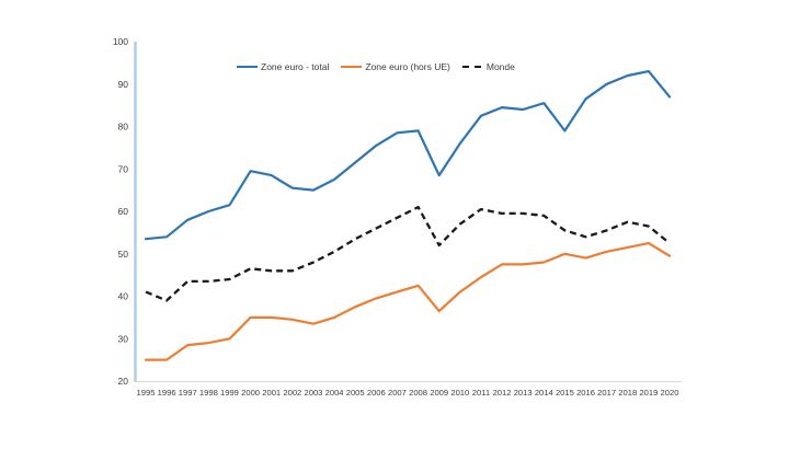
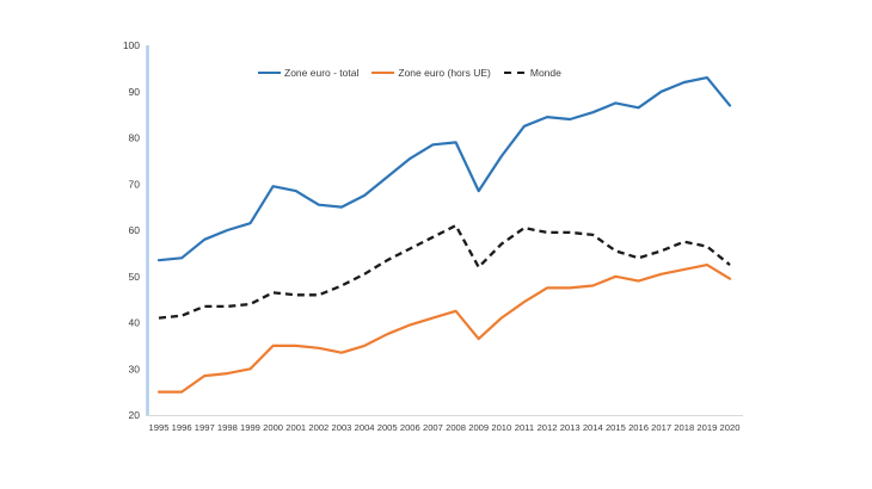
Monde/1996: 39 -> 42
Zone euro - total/2015: 79 -> 88
